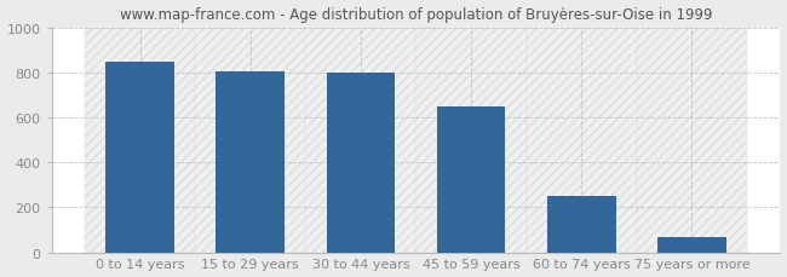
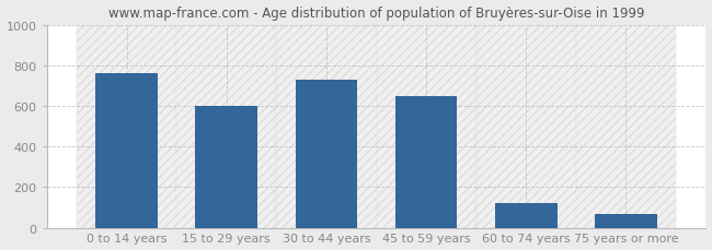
0 to 14 years: 850 -> 760
15 to 29 years: 800 -> 600
30 to 44 years: 800 -> 730
60 to 74 years: 250 -> 120
